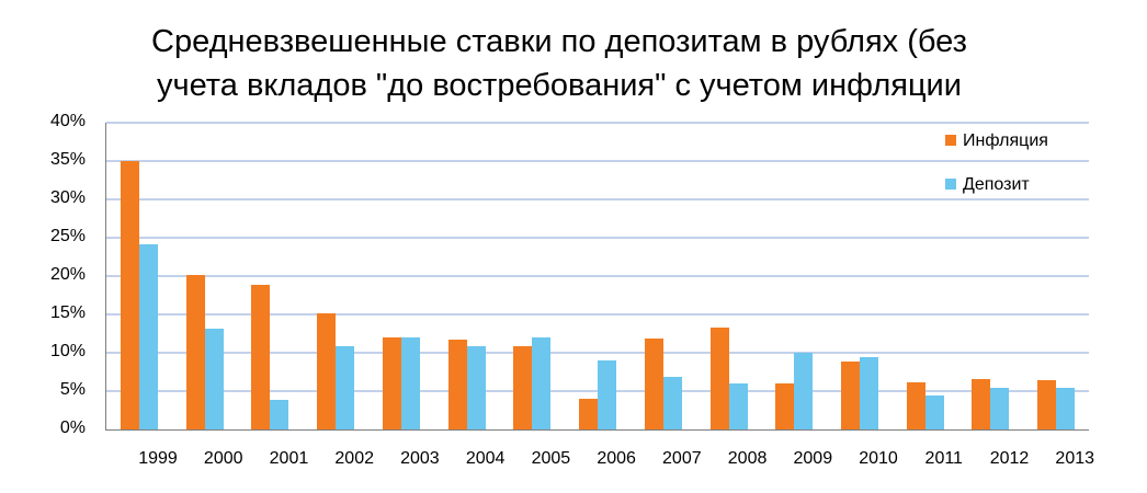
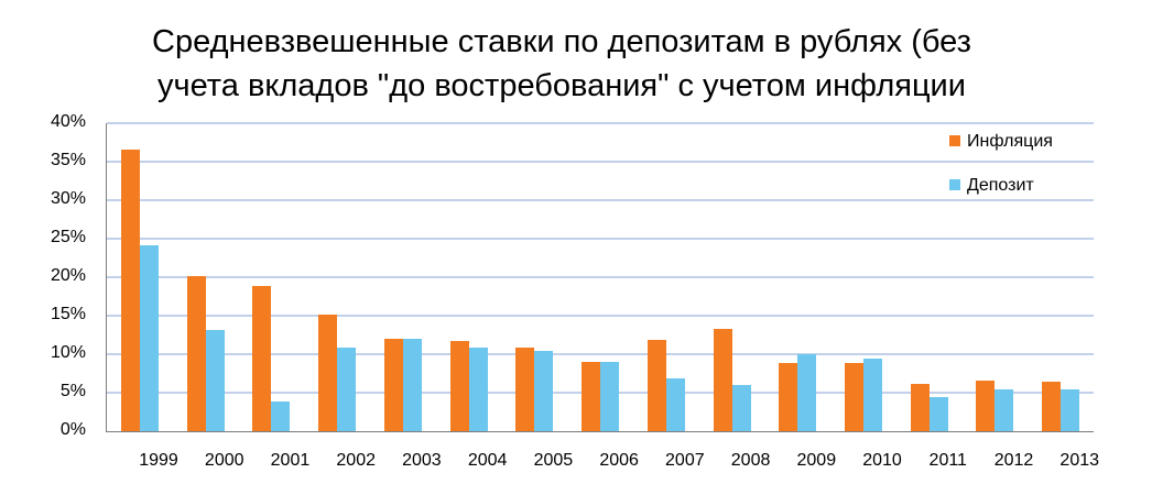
Инфляция/1999: 35% -> 37%
Депозит/2005: 12% -> 10%
Инфляция/2006: 4% -> 9%
Инфляция/2009: 6% -> 9%
